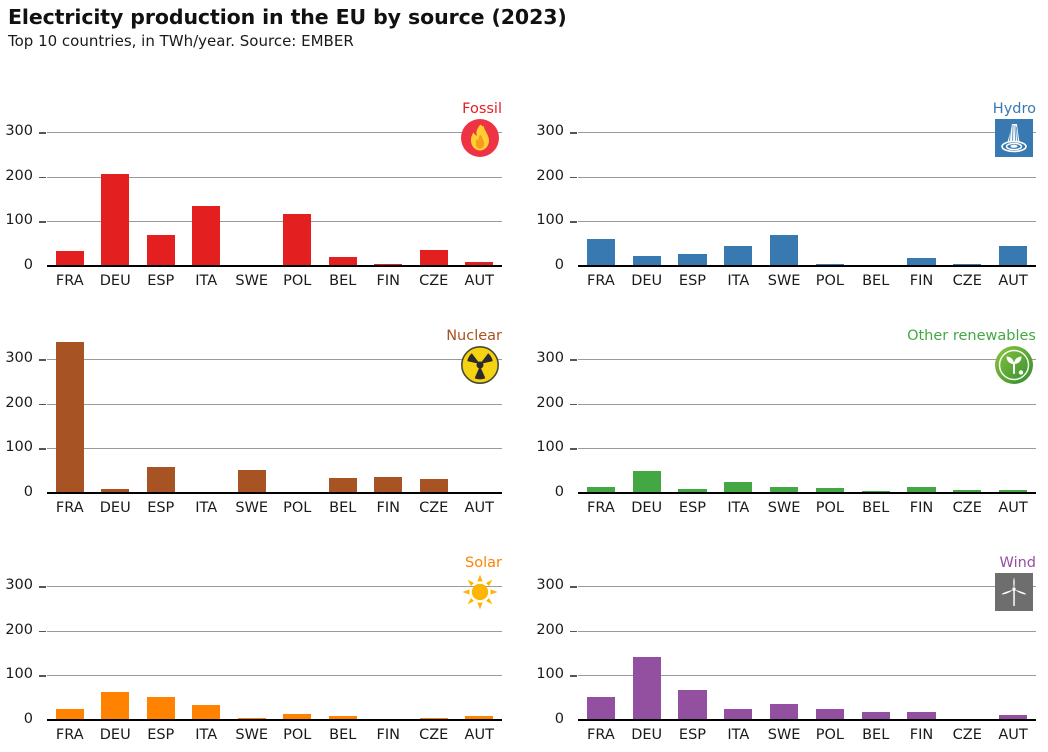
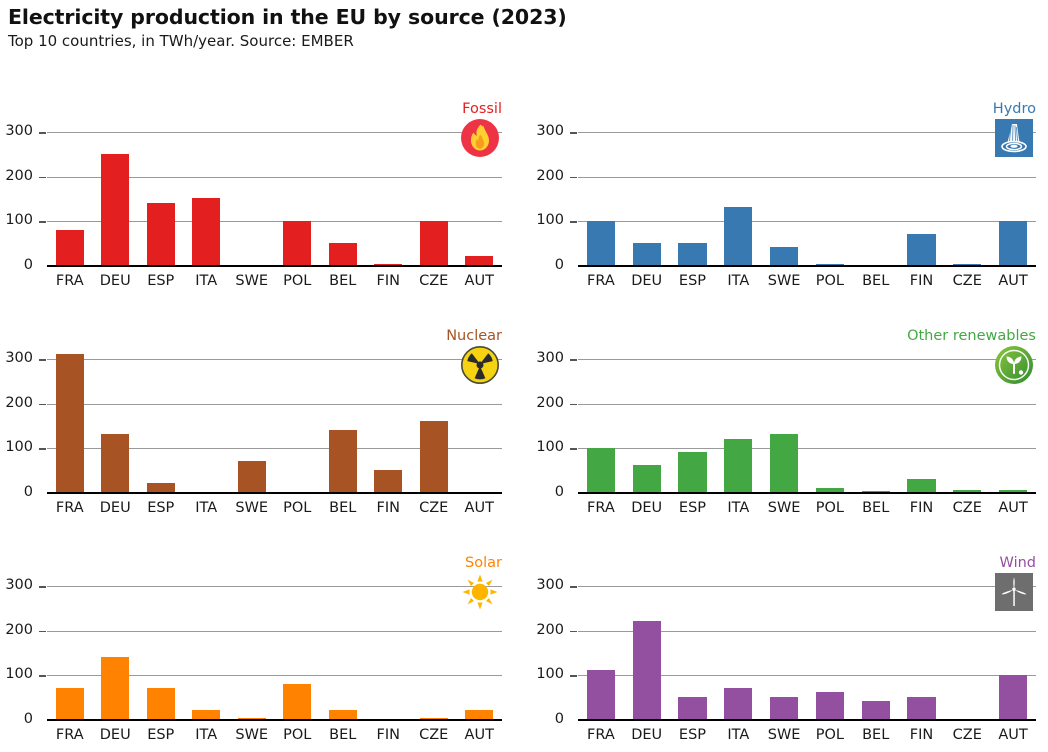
Fossil/FRA: 30 -> 80
Hydro/FRA: 60 -> 100
Nuclear/FRA: 340 -> 310
Other renewables/FRA: 10 -> 100
Solar/FRA: 20 -> 70
Wind/FRA: 50 -> 110
Fossil/DEU: 200 -> 250
Hydro/DEU: 20 -> 50
Nuclear/DEU: 10 -> 130
Other renewables/DEU: 50 -> 60
Solar/DEU: 60 -> 140
Wind/DEU: 140 -> 220
Fossil/ESP: 70 -> 140
Hydro/ESP: 20 -> 50
Nuclear/ESP: 60 -> 20
Other renewables/ESP: 10 -> 90
Solar/ESP: 50 -> 70
Wind/ESP: 70 -> 50
Fossil/ITA: 130 -> 150
Hydro/ITA: 40 -> 130
Other renewables/ITA: 20 -> 120
Solar/ITA: 30 -> 20
Wind/ITA: 20 -> 70
Hydro/SWE: 70 -> 40
Nuclear/SWE: 50 -> 70
Other renewables/SWE: 10 -> 130
Wind/SWE: 30 -> 50
Fossil/POL: 120 -> 100
Solar/POL: 10 -> 80
Wind/POL: 20 -> 60
Fossil/BEL: 20 -> 50
Nuclear/BEL: 30 -> 140
Solar/BEL: 10 -> 20
Wind/BEL: 20 -> 40
Hydro/FIN: 20 -> 70
Nuclear/FIN: 30 -> 50
Other renewables/FIN: 10 -> 30
Wind/FIN: 20 -> 50
Fossil/CZE: 30 -> 100
Nuclear/CZE: 30 -> 160
Fossil/AUT: 10 -> 20
Hydro/AUT: 40 -> 100
Solar/AUT: 10 -> 20
Wind/AUT: 10 -> 100
